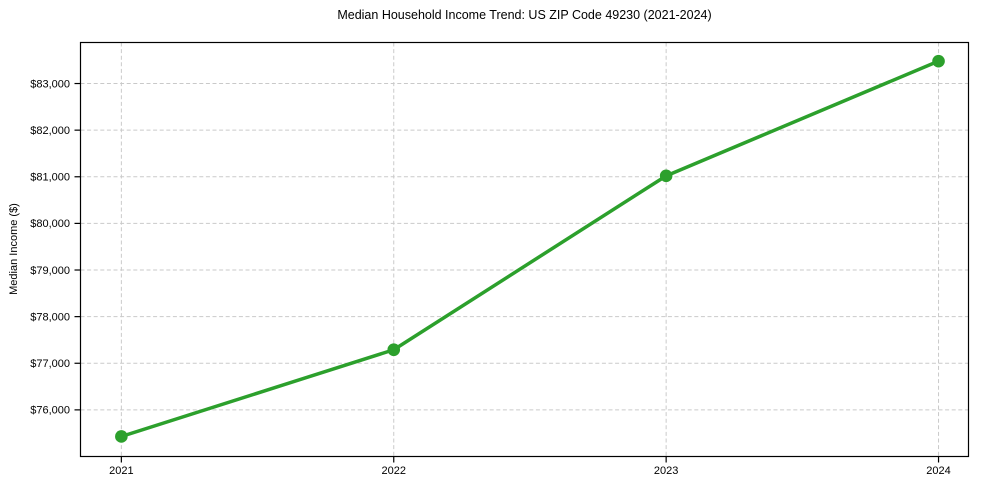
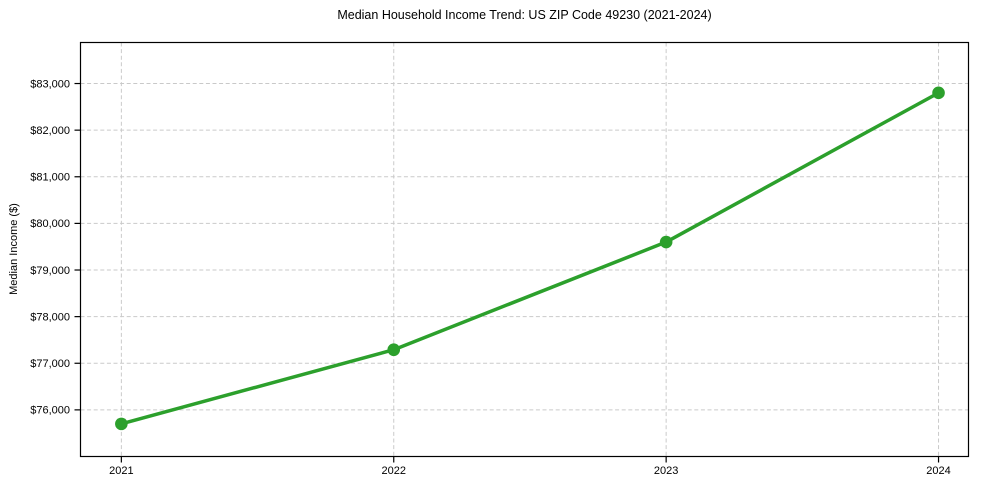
2021: $75400 -> $75700
2023: $81000 -> $79600
2024: $83500 -> $82800
